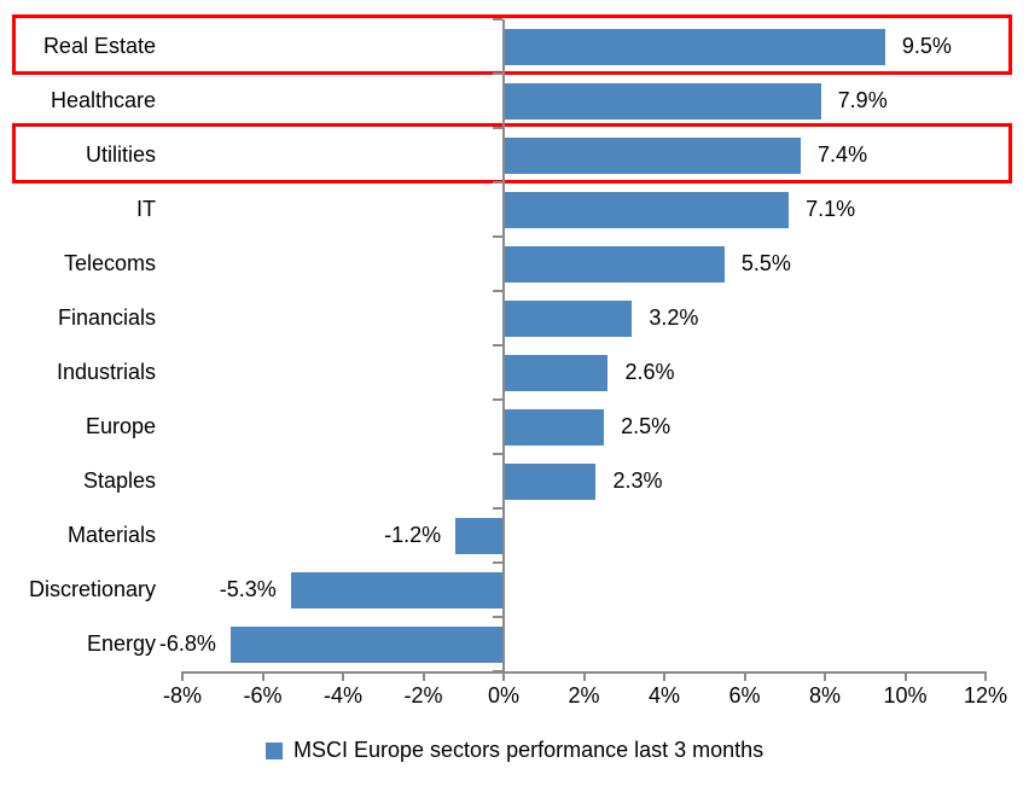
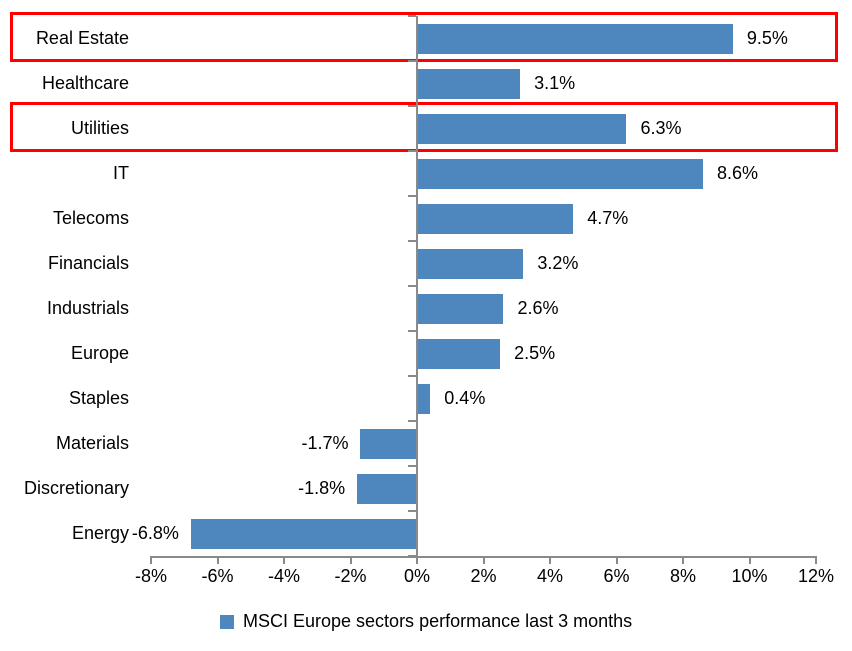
Healthcare: 7.9% -> 3.1%
Utilities: 7.4% -> 6.3%
IT: 7.1% -> 8.6%
Telecoms: 5.5% -> 4.7%
Staples: 2.3% -> 0.4%
Materials: -1.2% -> -1.7%
Discretionary: -5.3% -> -1.8%
